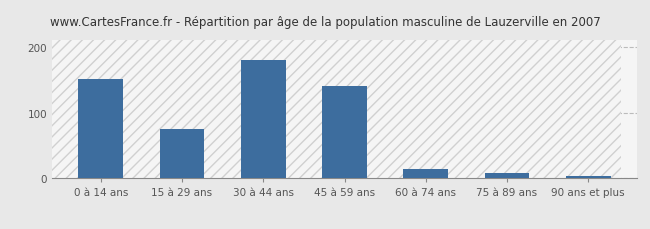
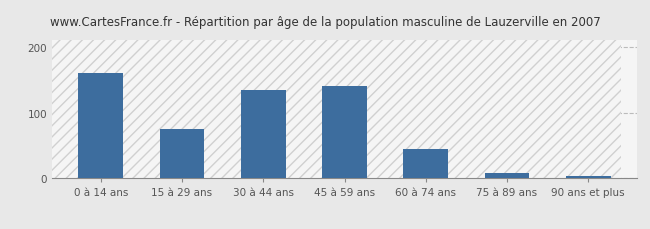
0 à 14 ans: 152 -> 160
30 à 44 ans: 180 -> 135
60 à 74 ans: 14 -> 45
